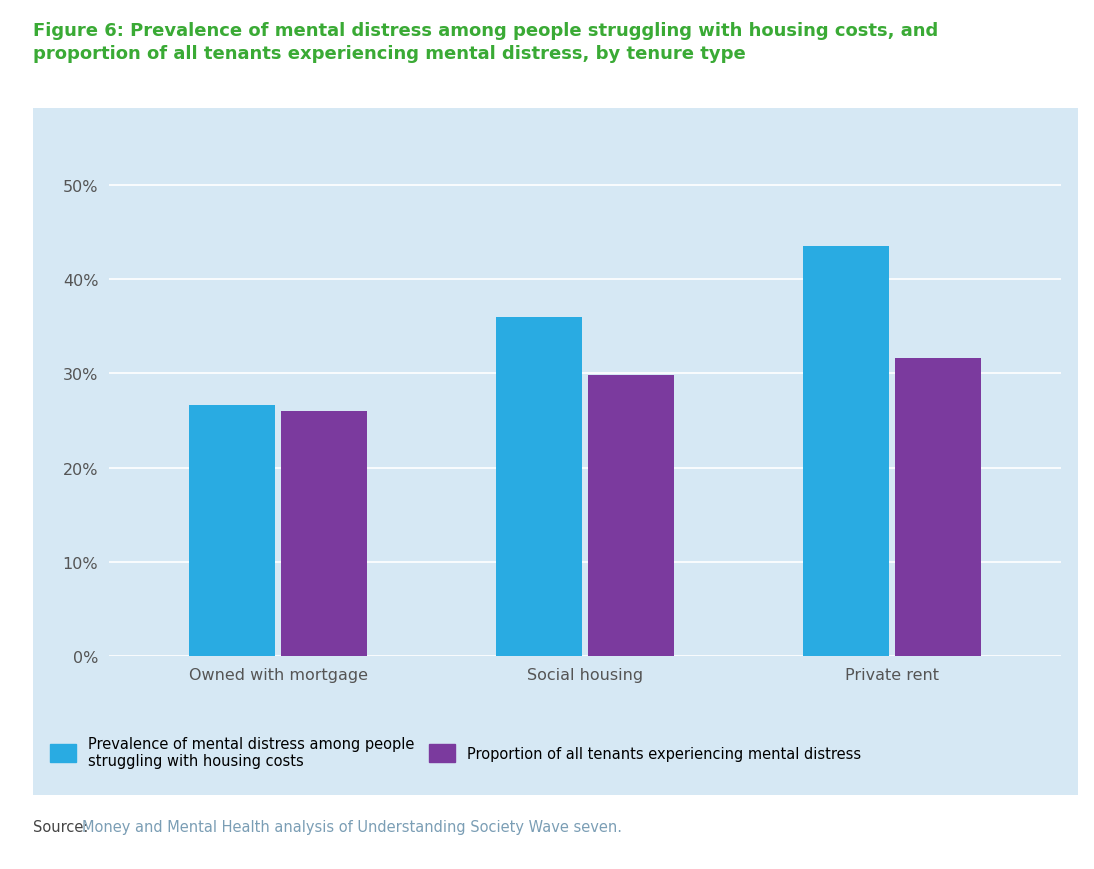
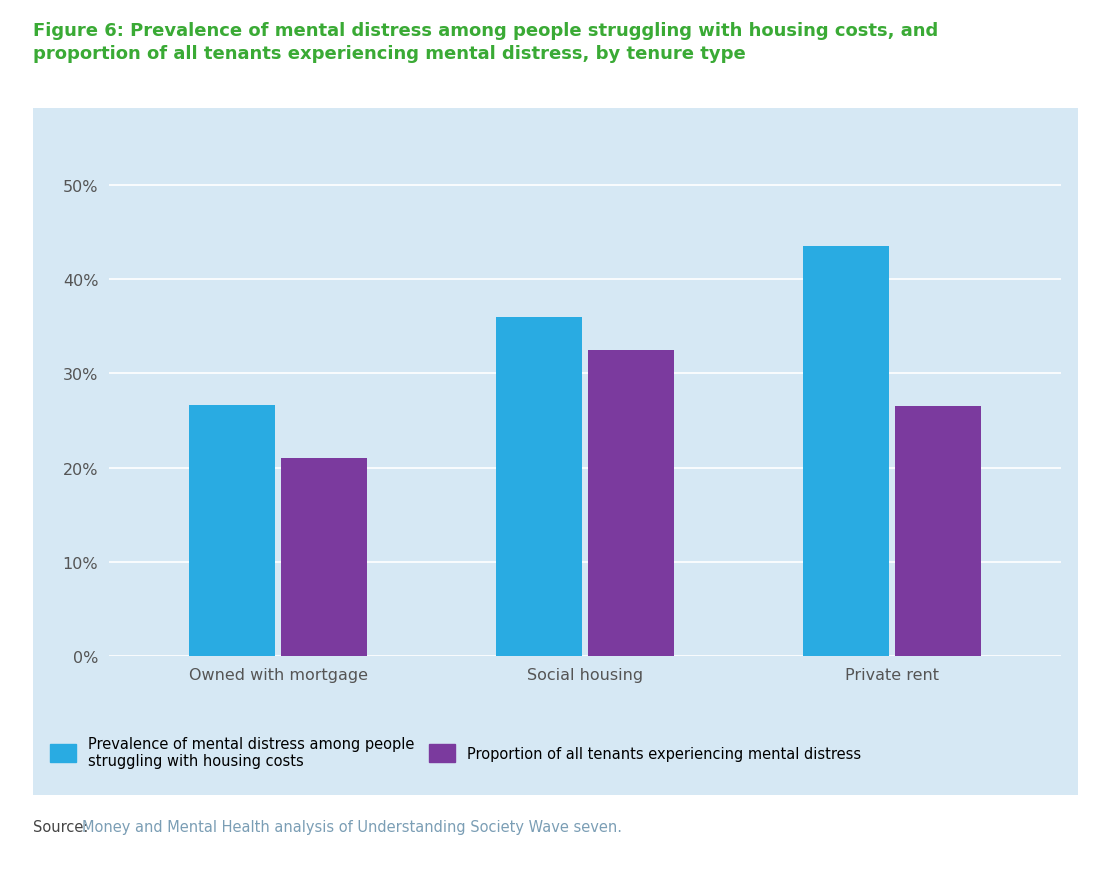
Proportion of all tenants experiencing mental distress/Owned with mortgage: 26.0% -> 21.0%
Proportion of all tenants experiencing mental distress/Social housing: 29.8% -> 32.5%
Proportion of all tenants experiencing mental distress/Private rent: 31.6% -> 26.5%
